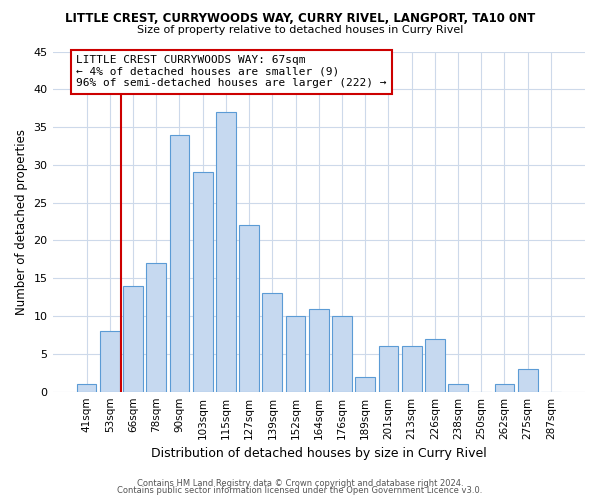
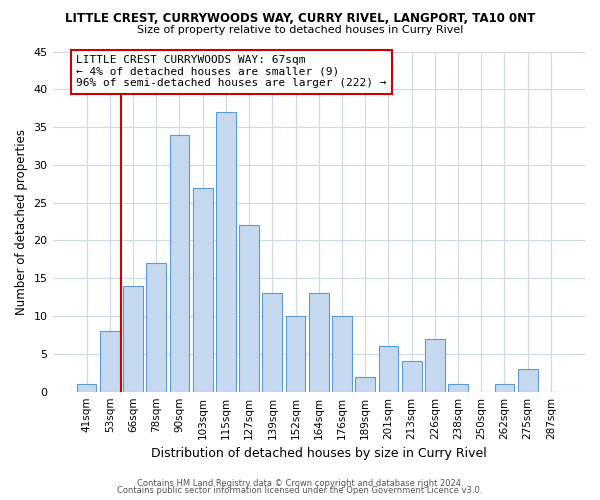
103sqm: 29 -> 27
164sqm: 11 -> 13
213sqm: 6 -> 4
